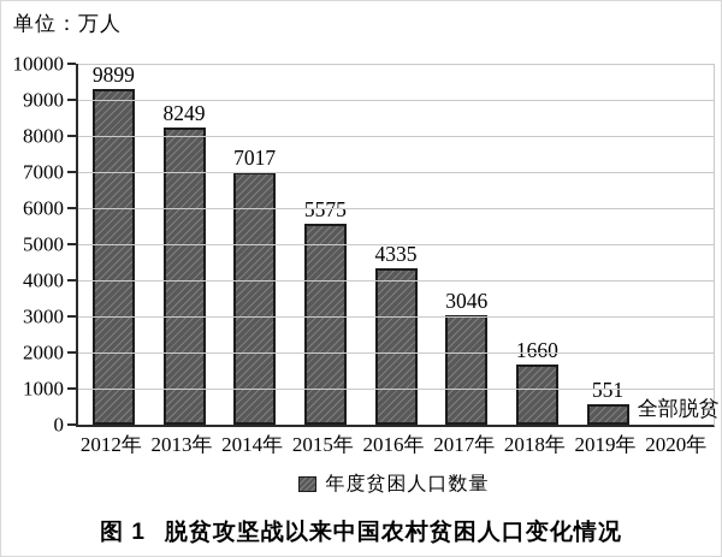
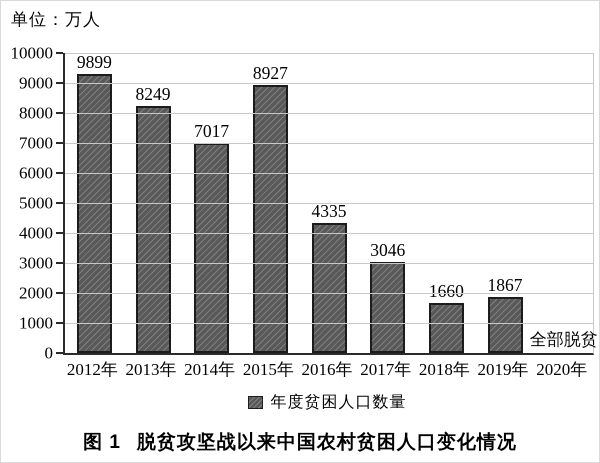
2015年: 5575 -> 8927
2019年: 551 -> 1867
